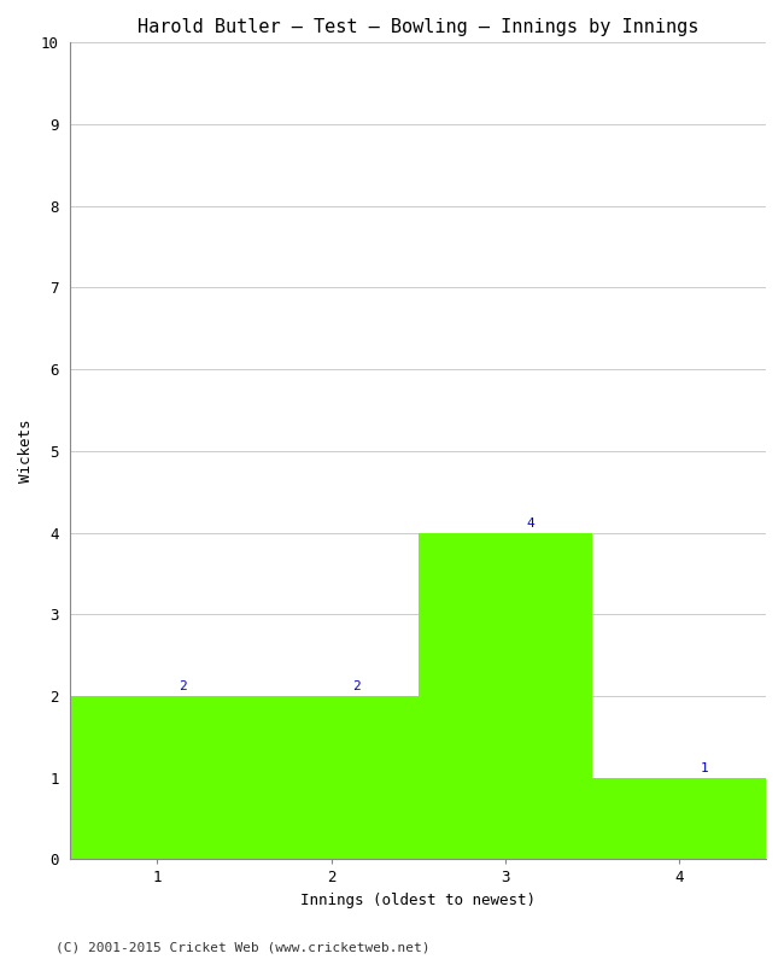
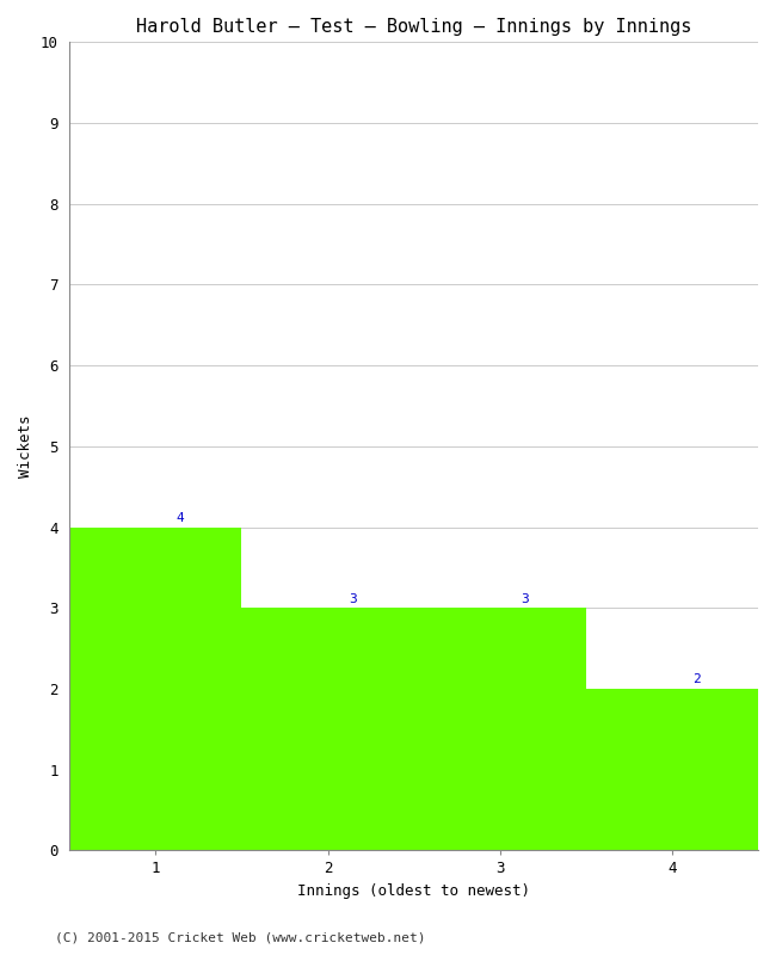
1: 2 -> 4
2: 2 -> 3
3: 4 -> 3
4: 1 -> 2
